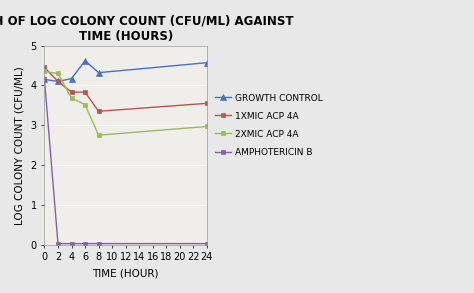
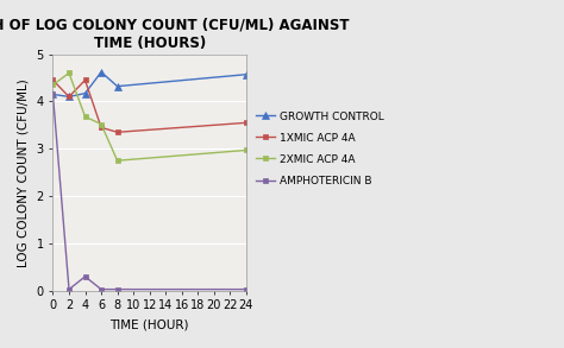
2XMIC ACP 4A/2: 4.30 -> 4.60
1XMIC ACP 4A/4: 3.83 -> 4.45
AMPHOTERICIN B/4: 0.03 -> 0.30
1XMIC ACP 4A/6: 3.83 -> 3.45
